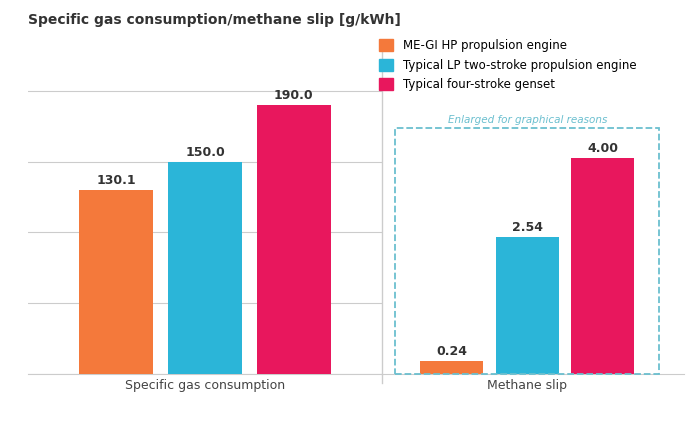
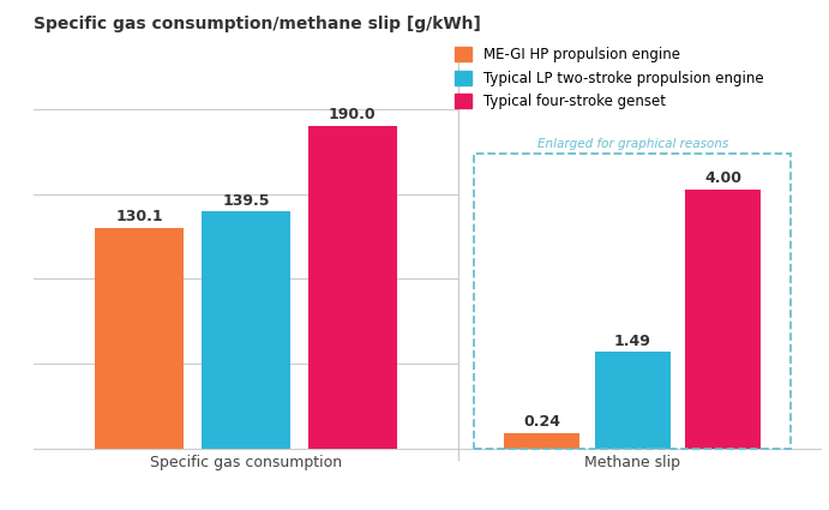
Specific gas consumption: 150.0 -> 139.5
Methane slip: 2.54 -> 1.49
